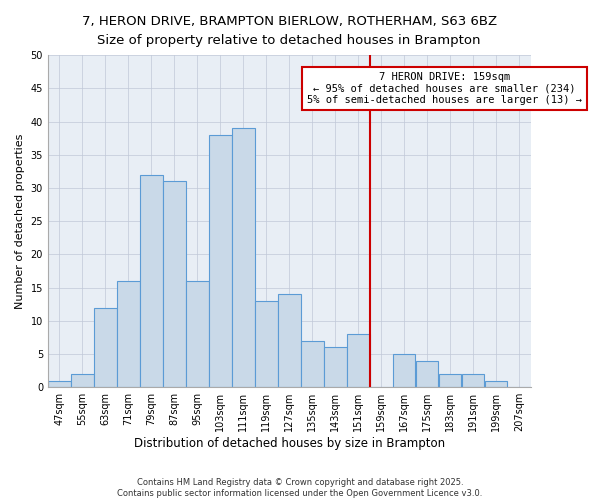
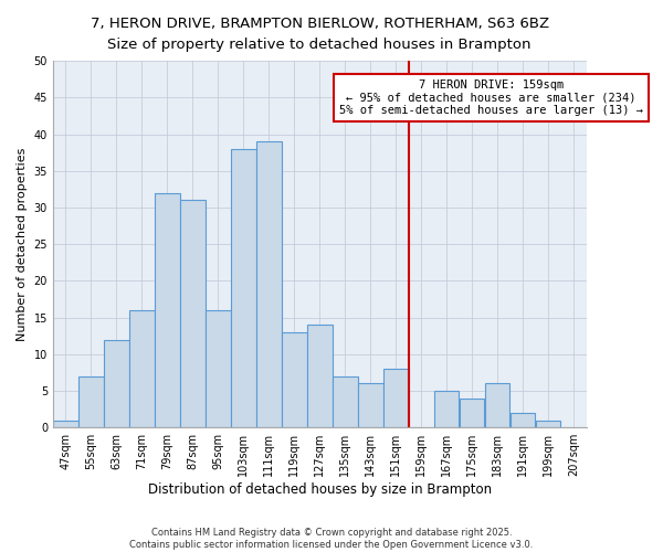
55sqm: 2 -> 7
183sqm: 2 -> 6
